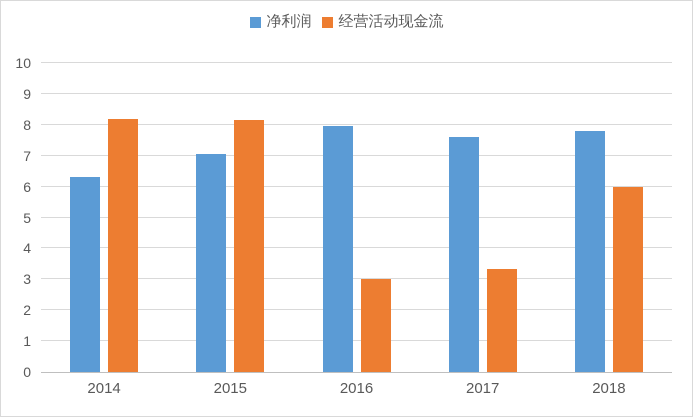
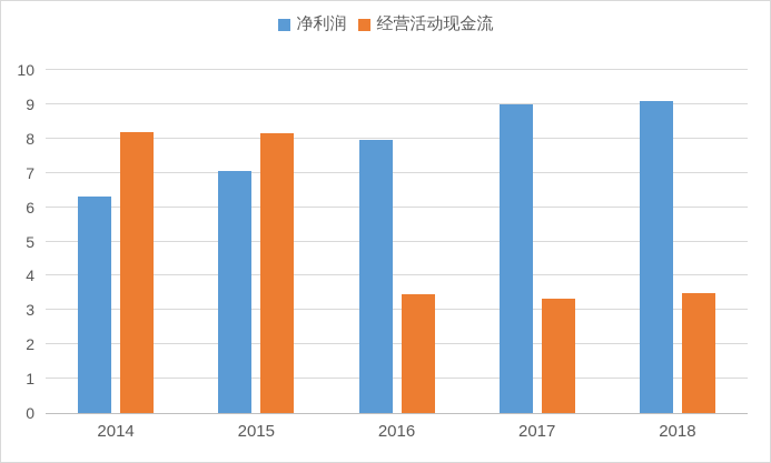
经营活动现金流/2016: 3.0 -> 3.5
净利润/2017: 7.6 -> 9.0
净利润/2018: 7.8 -> 9.1
经营活动现金流/2018: 6.0 -> 3.5
